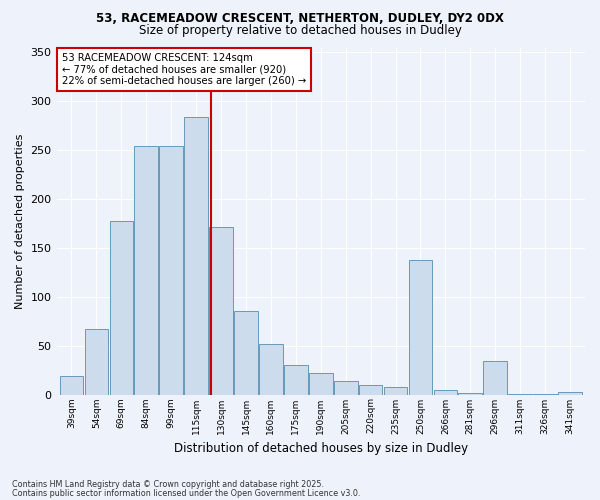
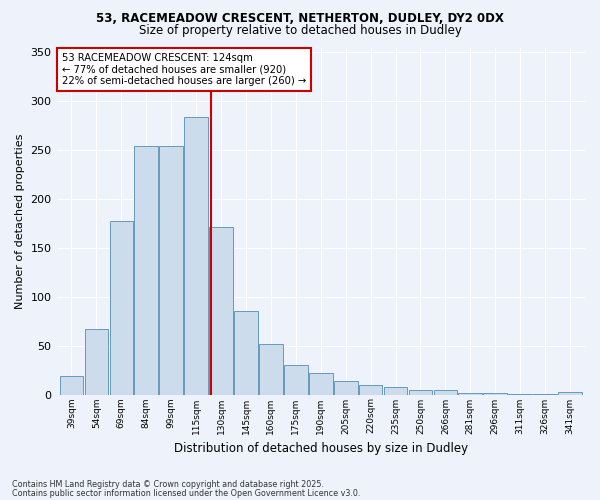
250sqm: 138 -> 5
296sqm: 34 -> 2
